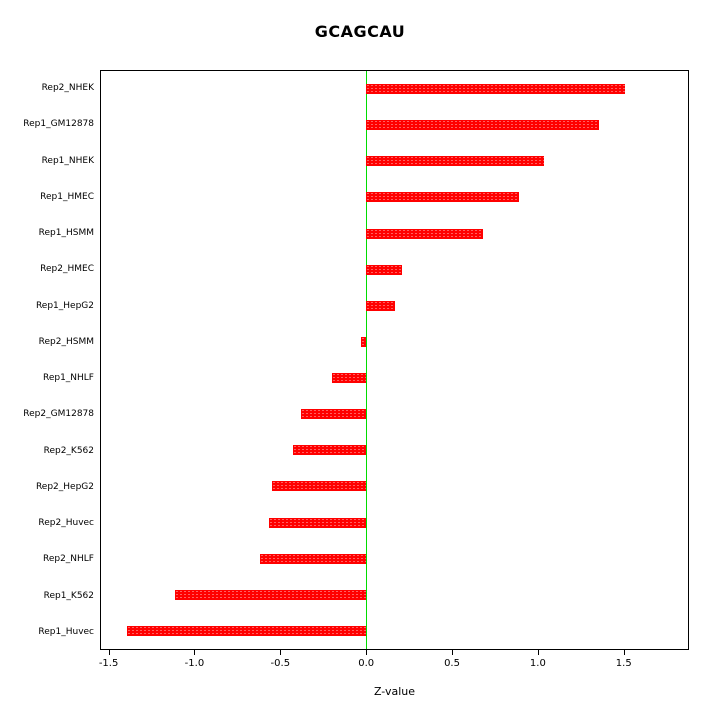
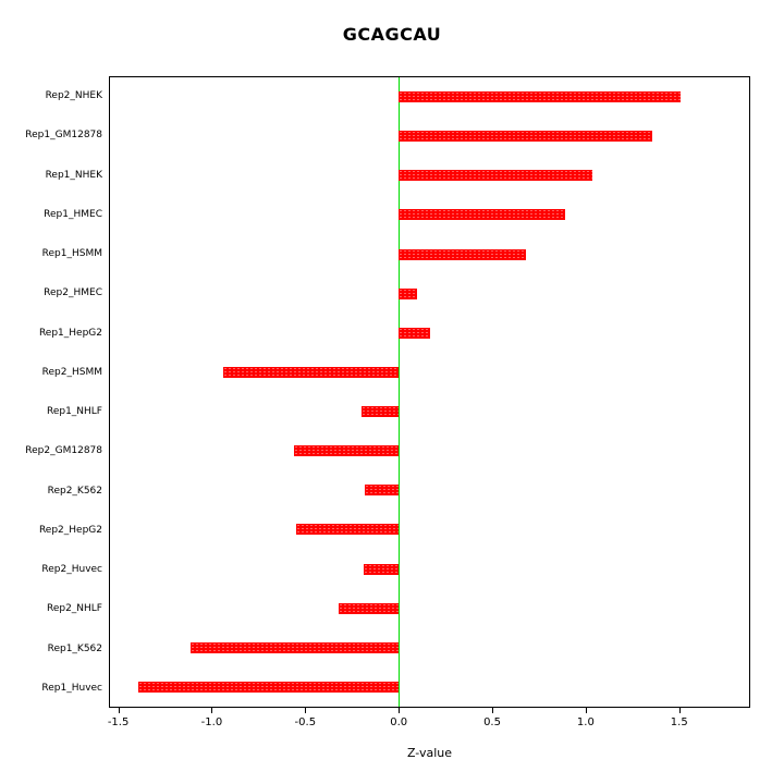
Rep2_HMEC: 0.21 -> 0.10
Rep2_HSMM: -0.03 -> -0.94
Rep2_GM12878: -0.38 -> -0.56
Rep2_K562: -0.43 -> -0.18
Rep2_Huvec: -0.57 -> -0.19
Rep2_NHLF: -0.62 -> -0.32
